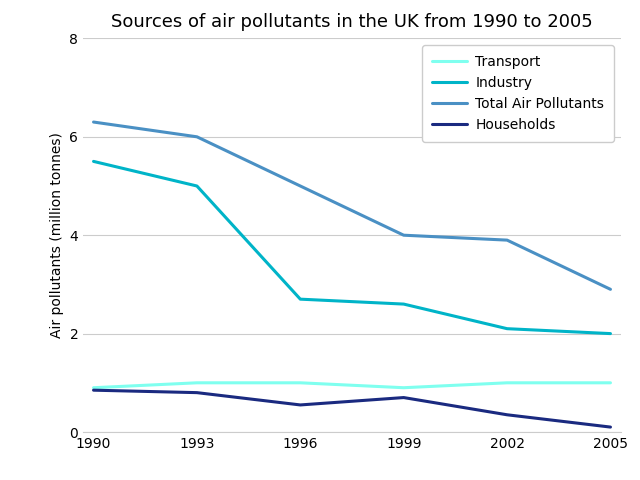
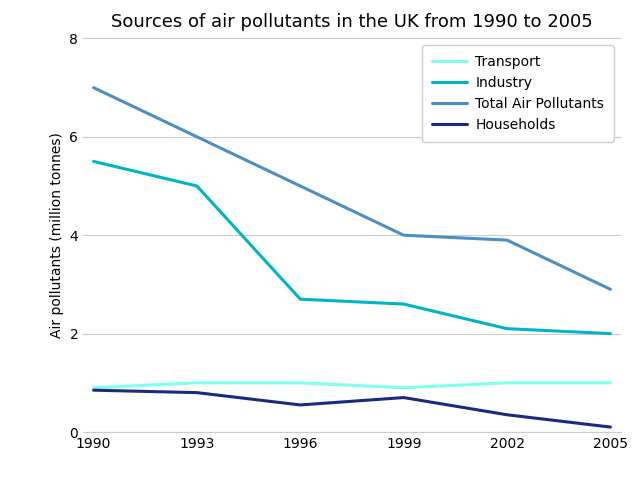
Total Air Pollutants/1990: 6.3 -> 7.0
